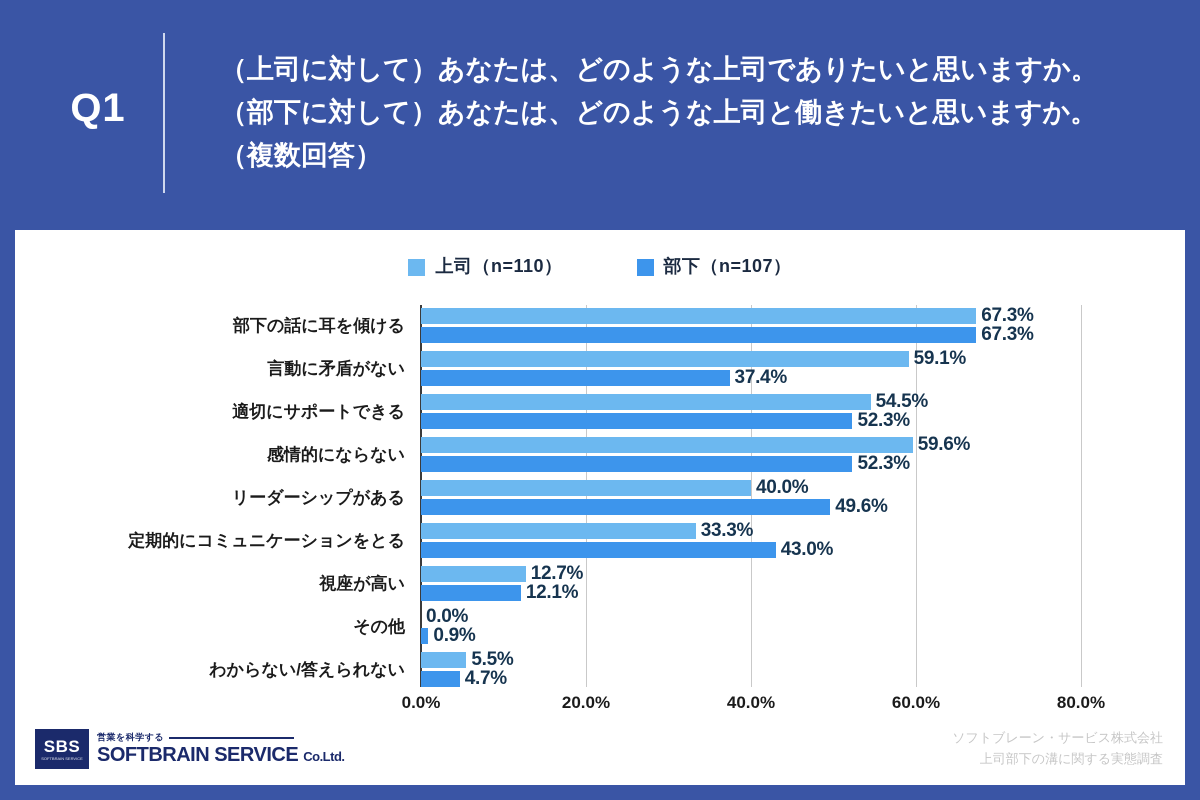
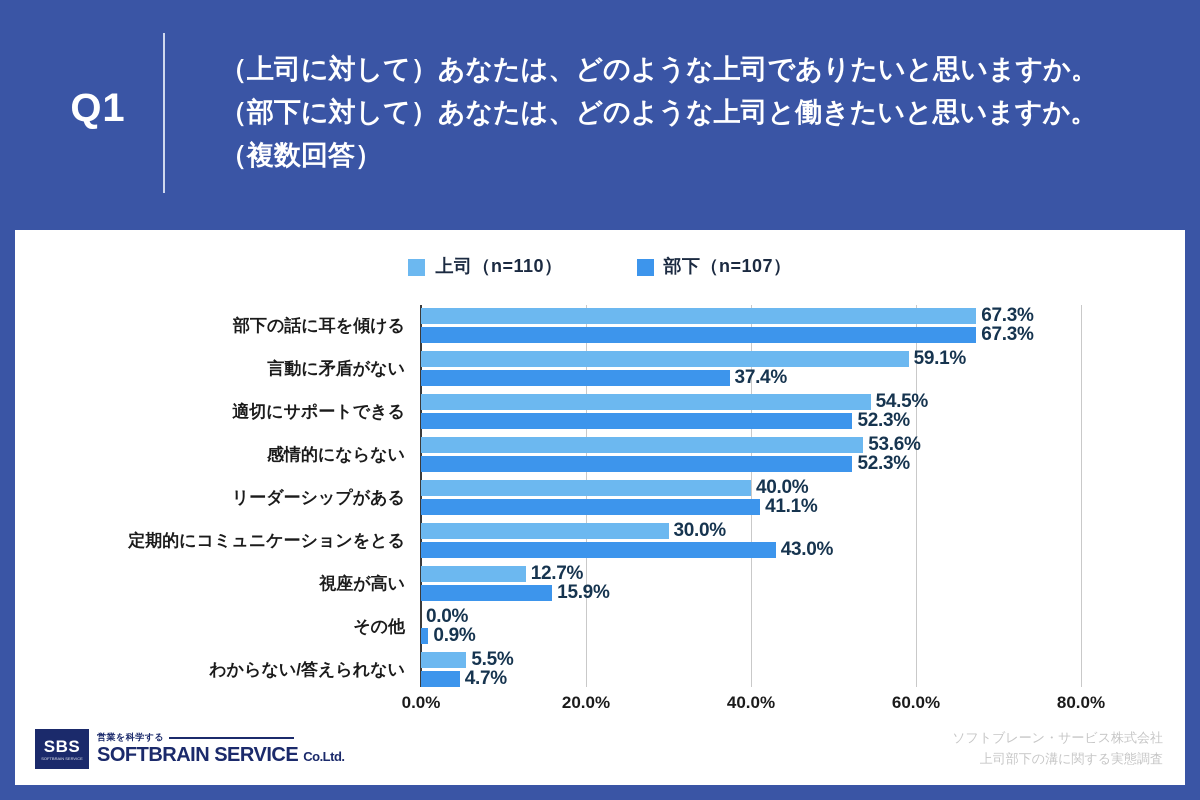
上司（n=110）/感情的にならない: 59.6% -> 53.6%
部下（n=107）/リーダーシップがある: 49.6% -> 41.1%
上司（n=110）/定期的にコミュニケーションをとる: 33.3% -> 30.0%
部下（n=107）/視座が高い: 12.1% -> 15.9%
